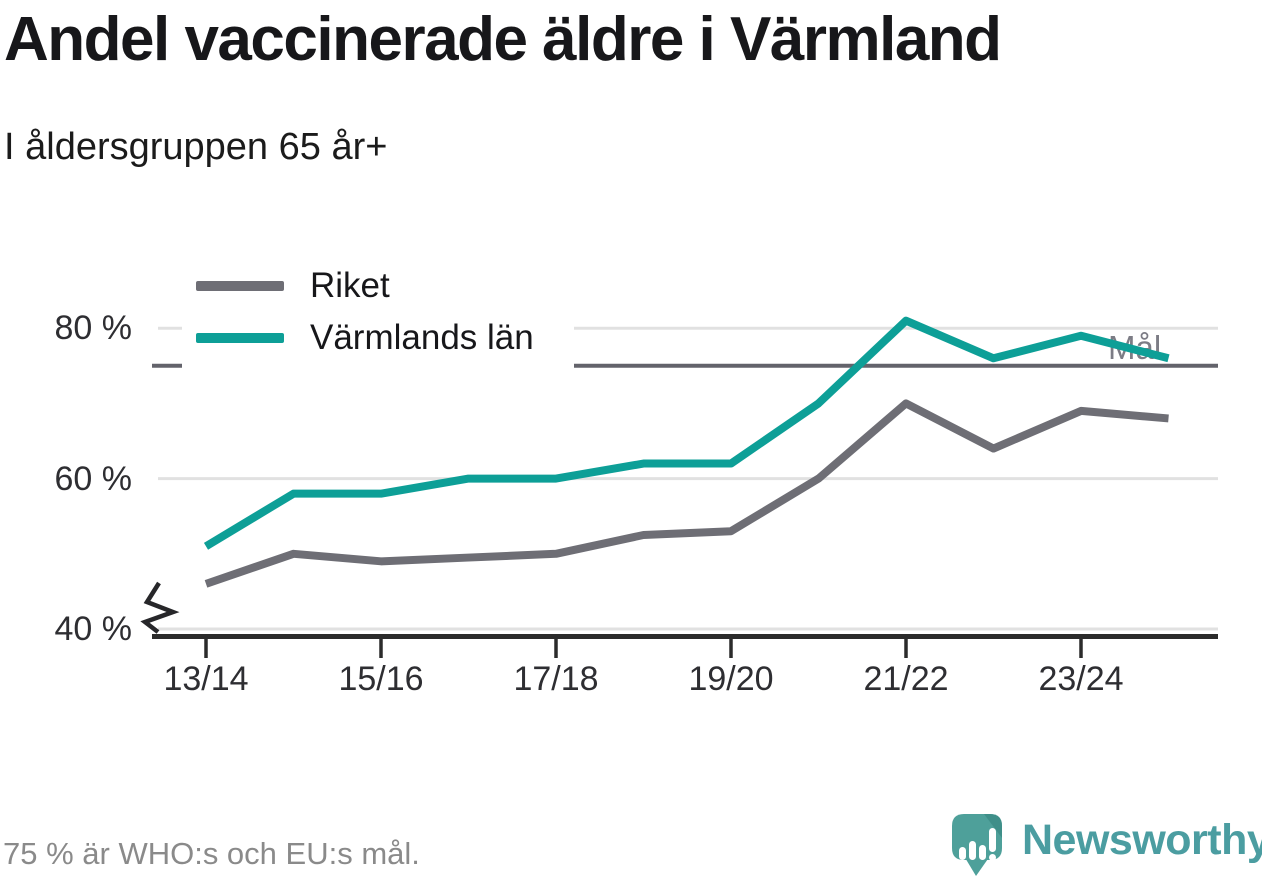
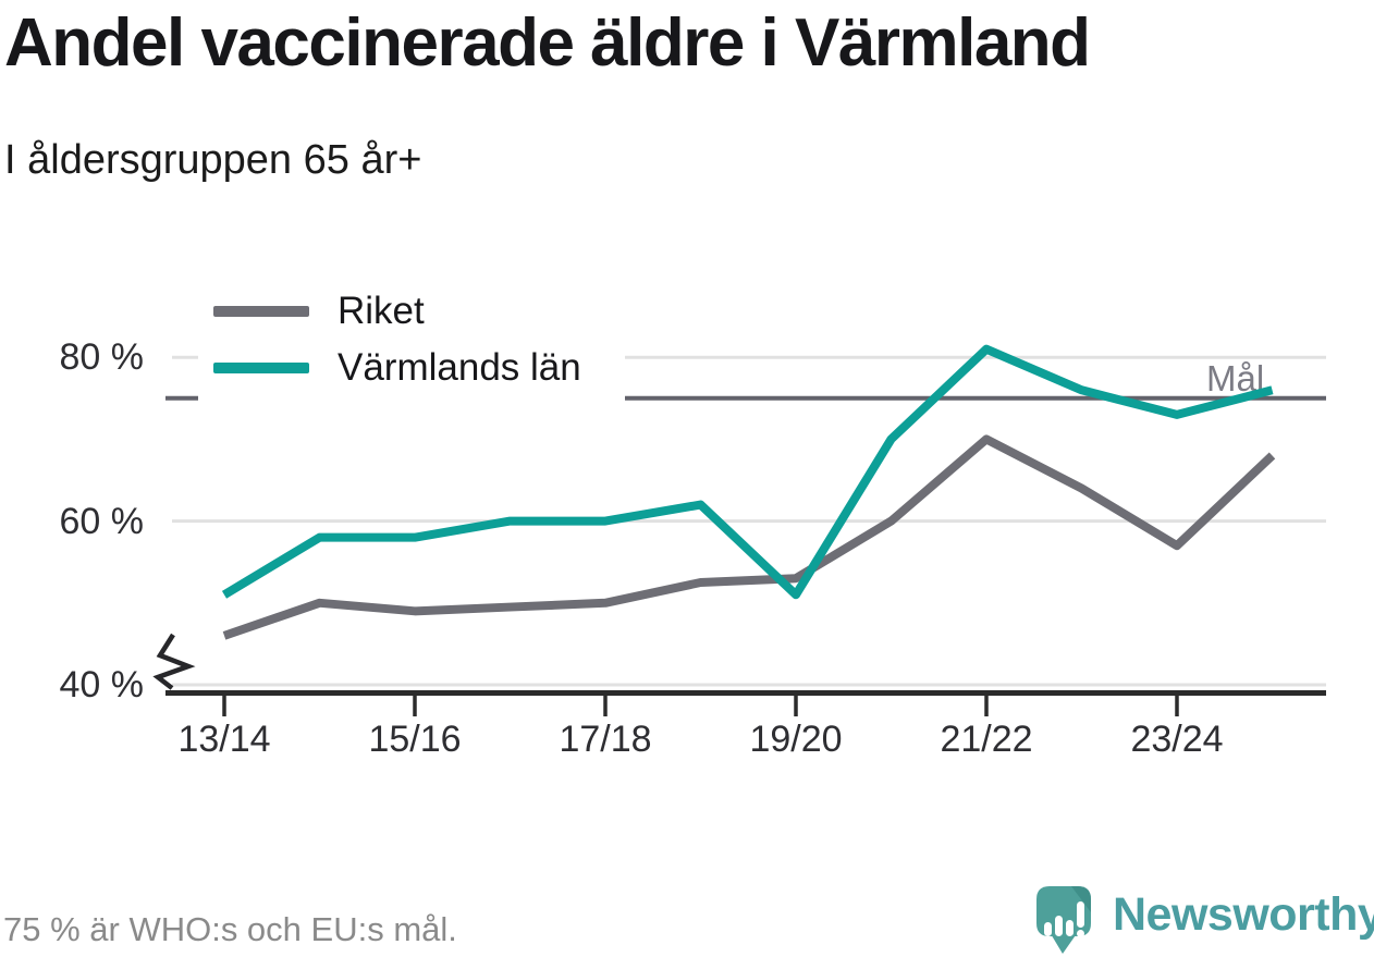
Värmlands län/19/20: 62% -> 51%
Riket/23/24: 69% -> 57%
Värmlands län/23/24: 79% -> 73%
